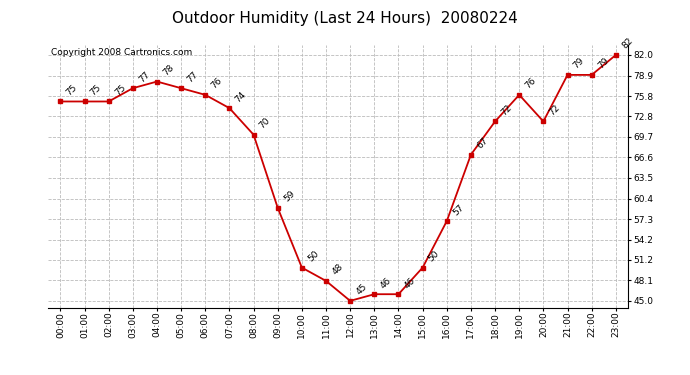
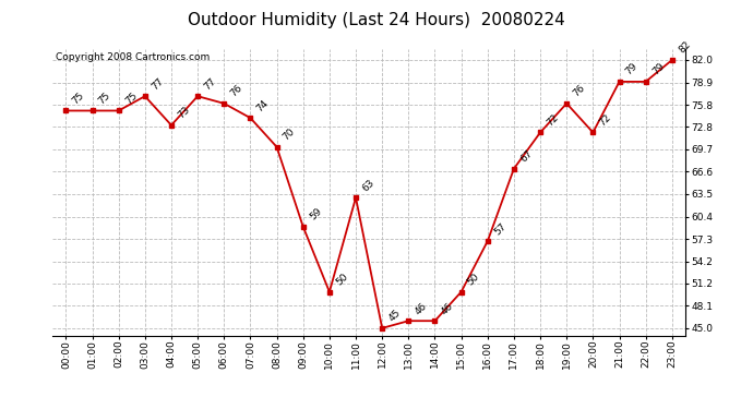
04:00: 78 -> 73
11:00: 48 -> 63
